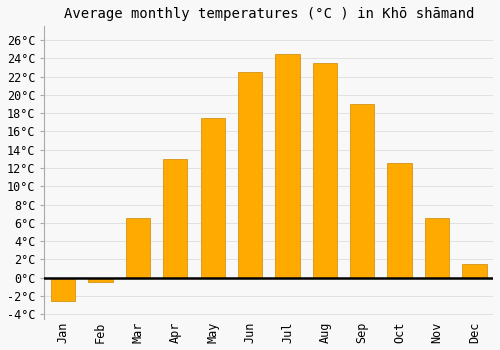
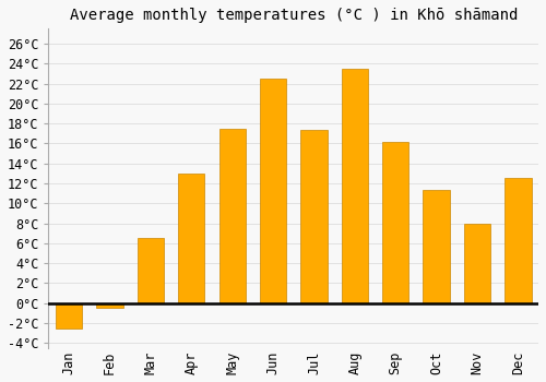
Jul: 24.5°C -> 17.4°C
Sep: 19.0°C -> 16.2°C
Oct: 12.5°C -> 11.4°C
Nov: 6.5°C -> 8.0°C
Dec: 1.5°C -> 12.6°C
